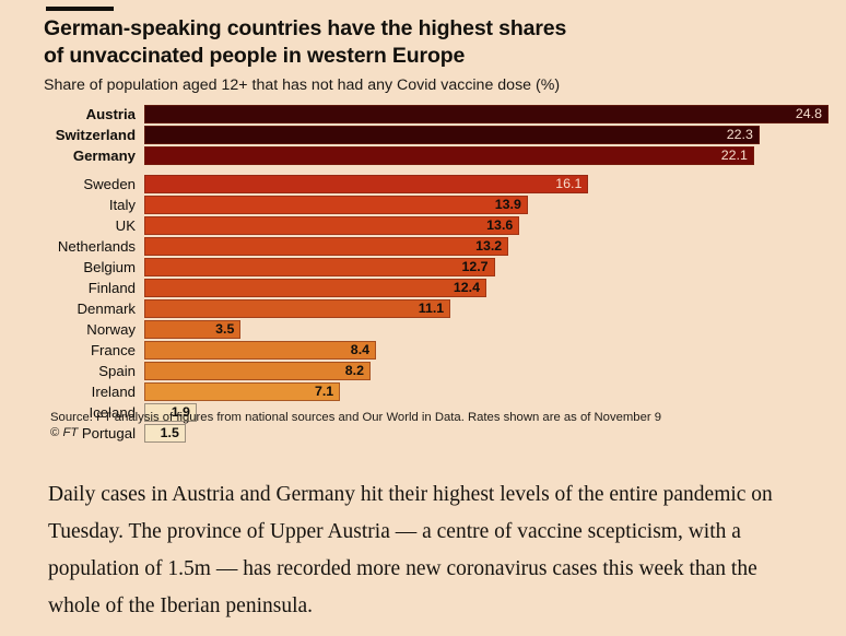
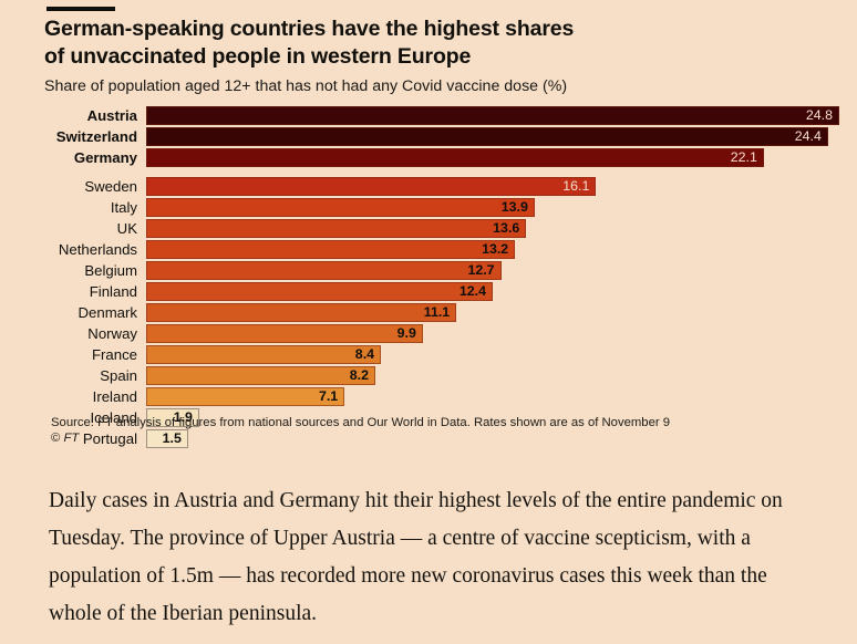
Switzerland: 22.3 -> 24.4
Norway: 3.5 -> 9.9
